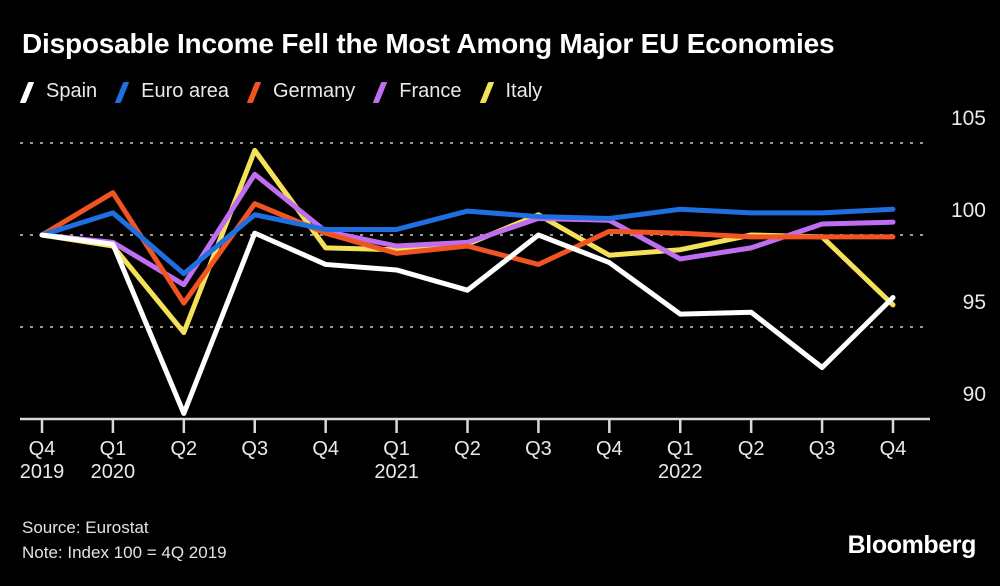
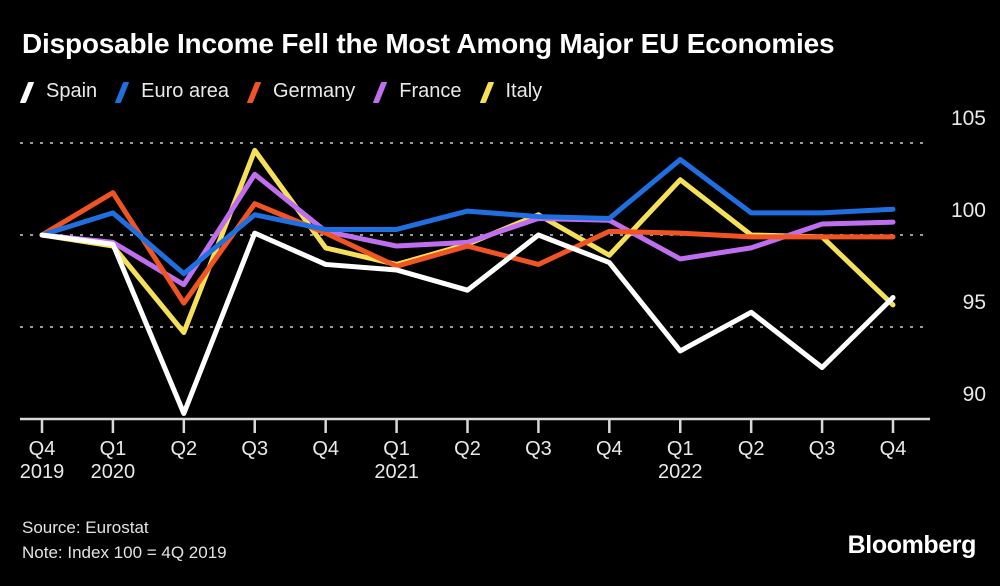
Germany/Q1 2021: 99.0 -> 98.3
Italy/Q1 2021: 99.2 -> 98.4
Spain/Q1 2022: 95.7 -> 93.7
Euro area/Q1 2022: 101.4 -> 104.1
Italy/Q1 2022: 99.2 -> 103.0
